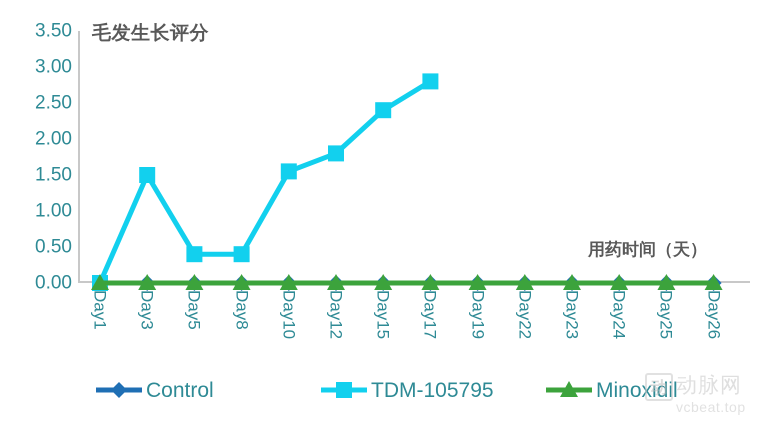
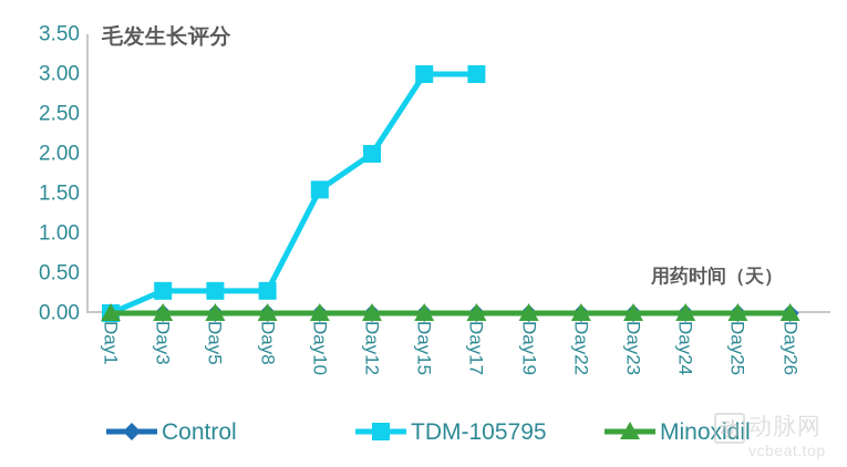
TDM-105795/Day3: 1.5 -> 0.3
TDM-105795/Day5: 0.4 -> 0.3
TDM-105795/Day8: 0.4 -> 0.3
TDM-105795/Day12: 1.8 -> 2.0
TDM-105795/Day15: 2.4 -> 3.0
TDM-105795/Day17: 2.8 -> 3.0
